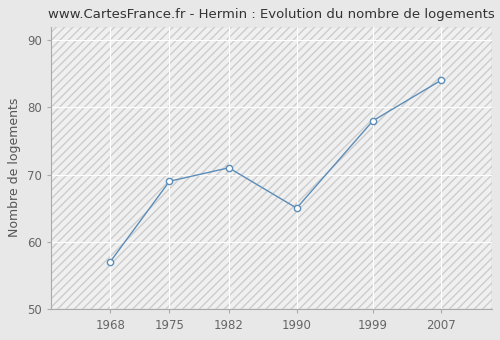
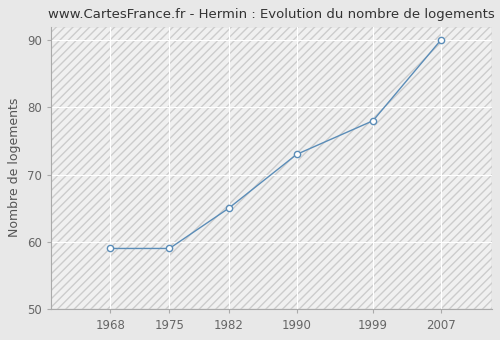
1968: 57 -> 59
1975: 69 -> 59
1982: 71 -> 65
1990: 65 -> 73
2007: 84 -> 90
